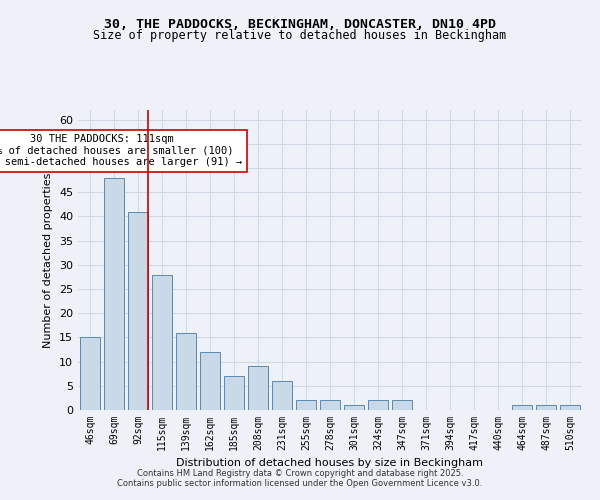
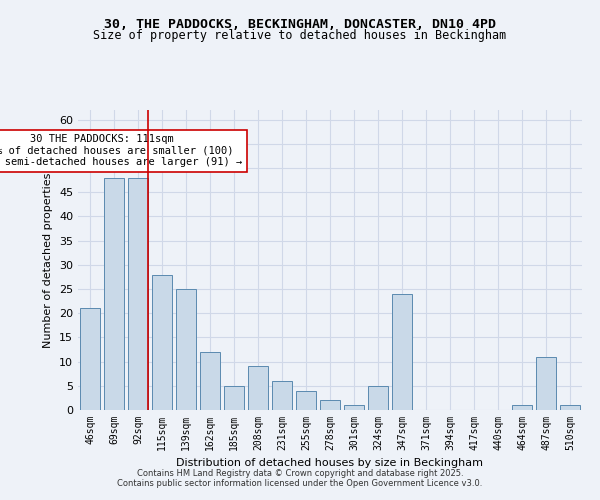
46sqm: 15 -> 21
92sqm: 41 -> 48
139sqm: 16 -> 25
185sqm: 7 -> 5
255sqm: 2 -> 4
324sqm: 2 -> 5
347sqm: 2 -> 24
487sqm: 1 -> 11
